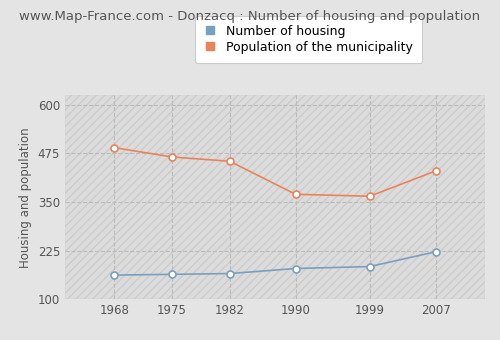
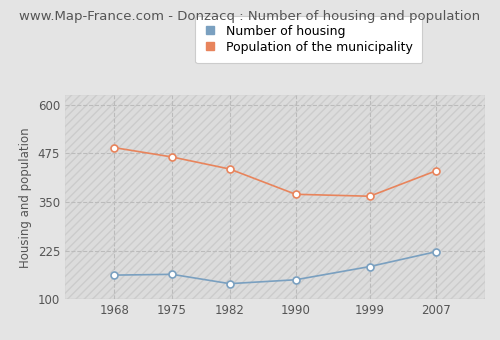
Number of housing/1982: 166 -> 140
Population of the municipality/1982: 455 -> 435
Number of housing/1990: 179 -> 150
